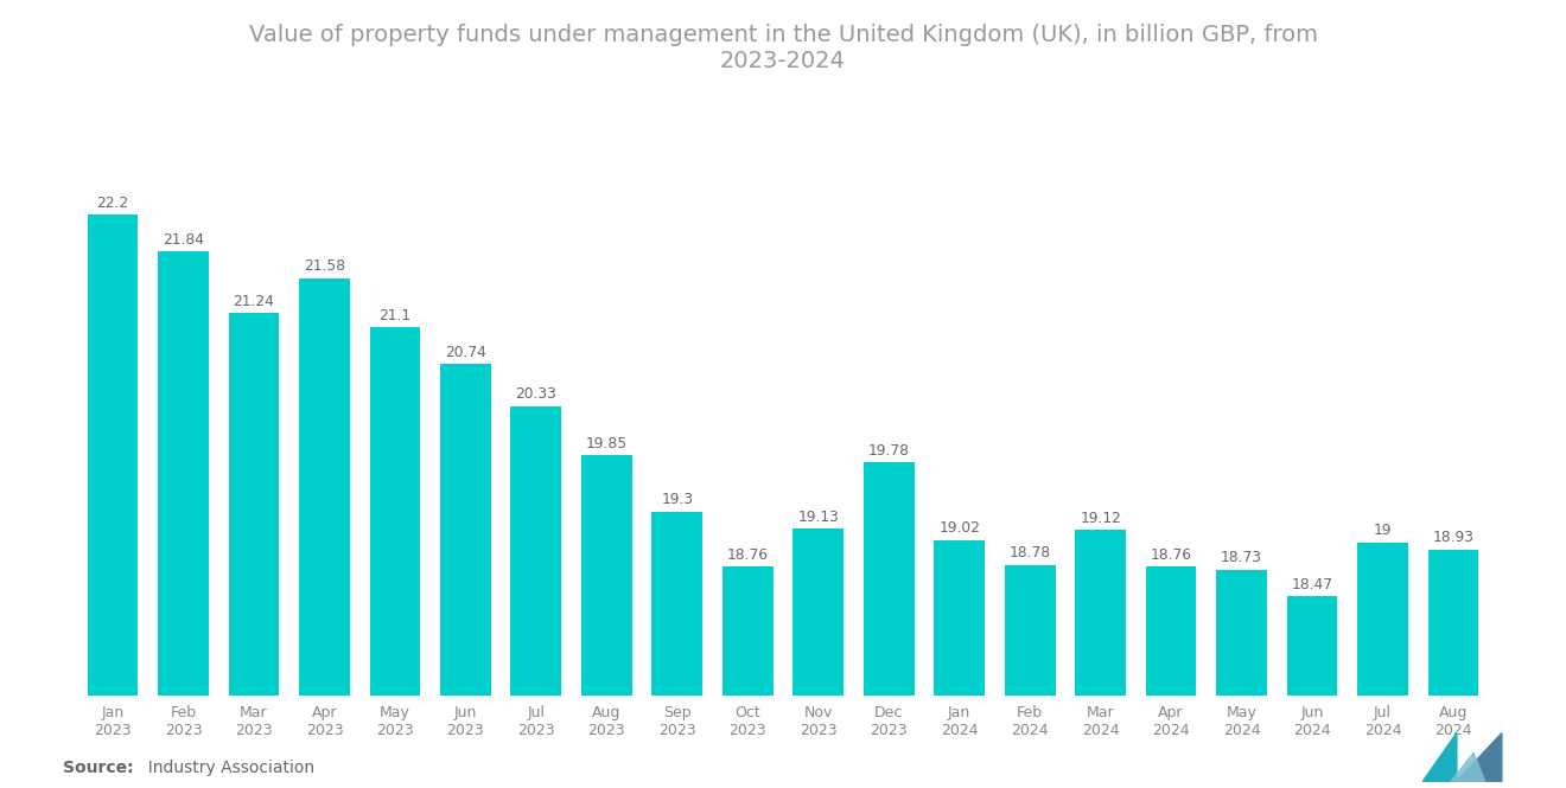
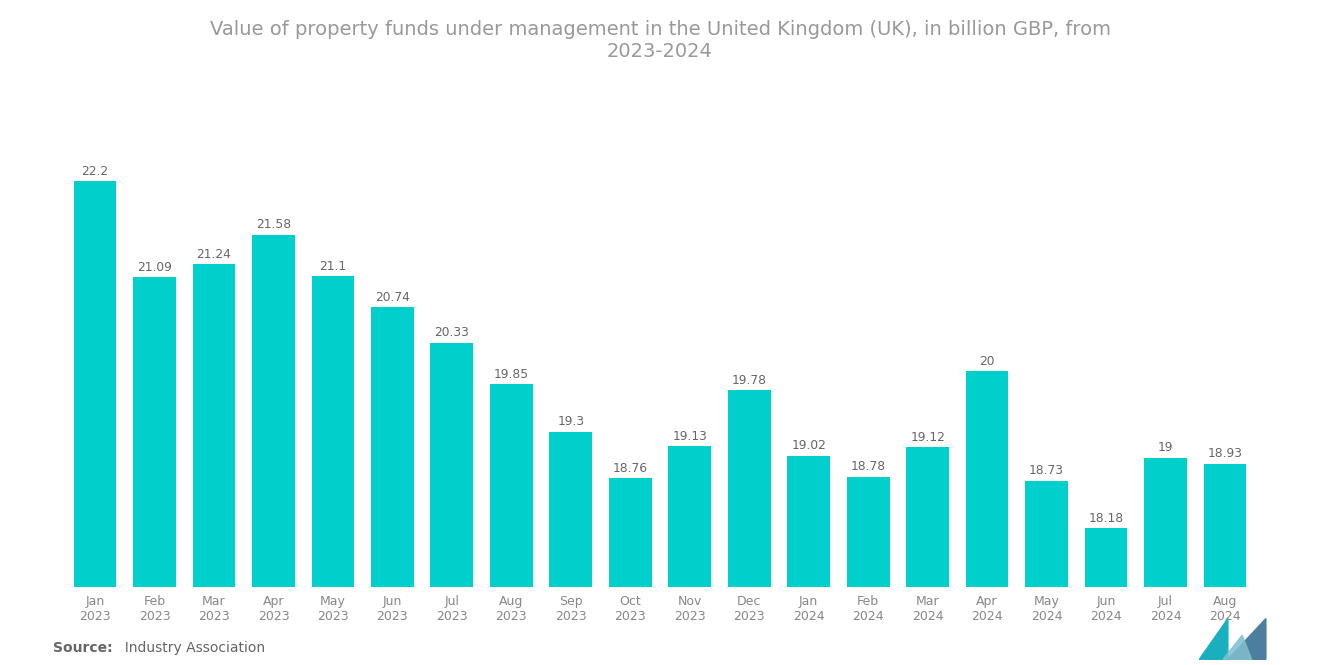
Feb 2023: 21.84 -> 21.09
Apr 2024: 18.76 -> 20
Jun 2024: 18.47 -> 18.18
